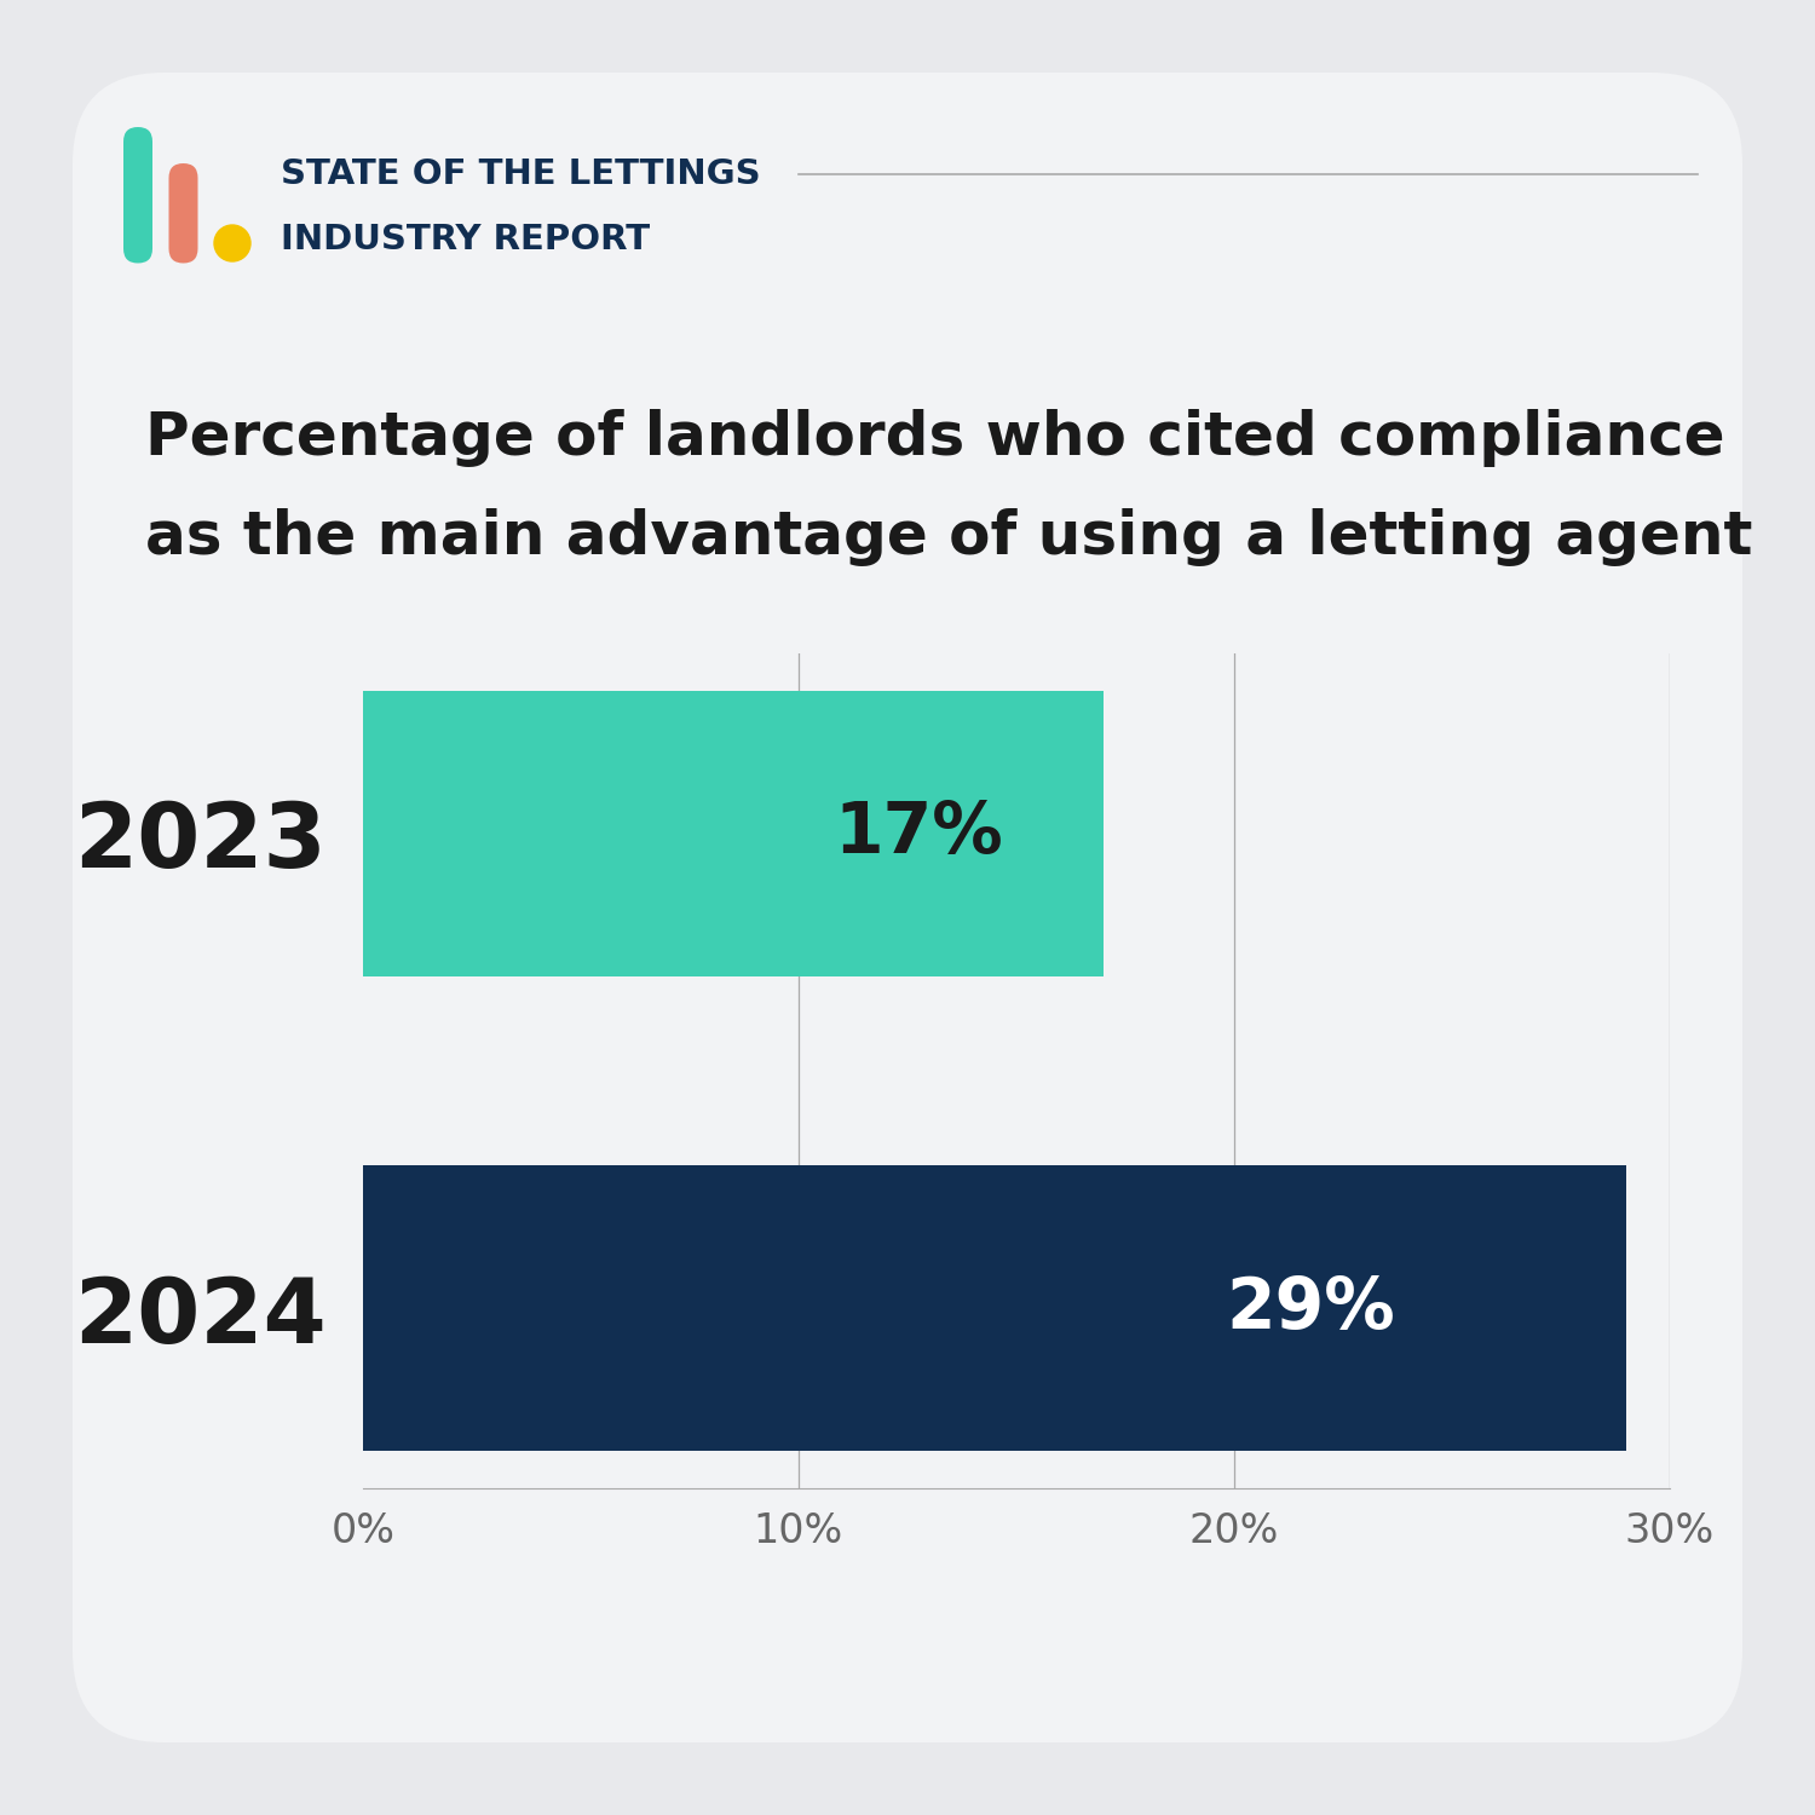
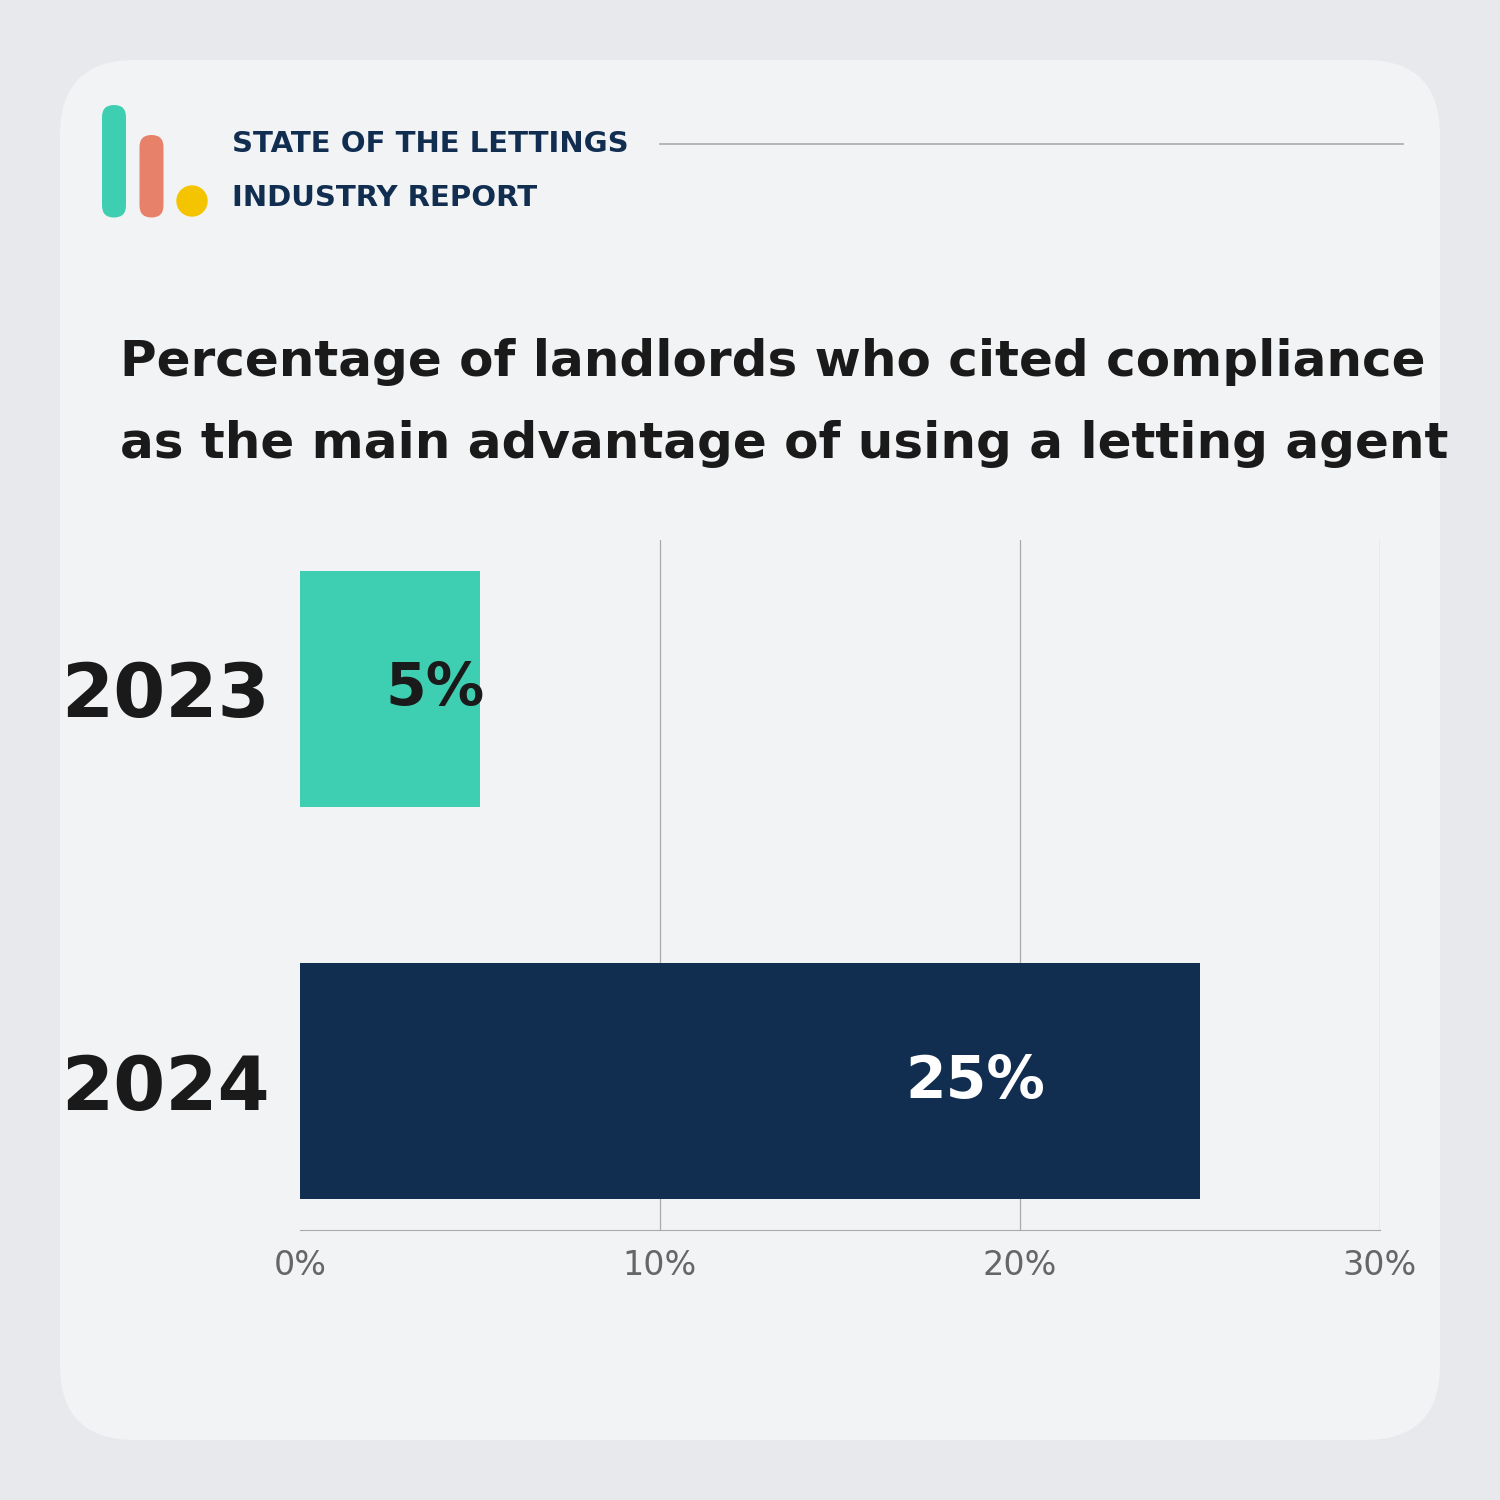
2023: 17% -> 5%
2024: 29% -> 25%
